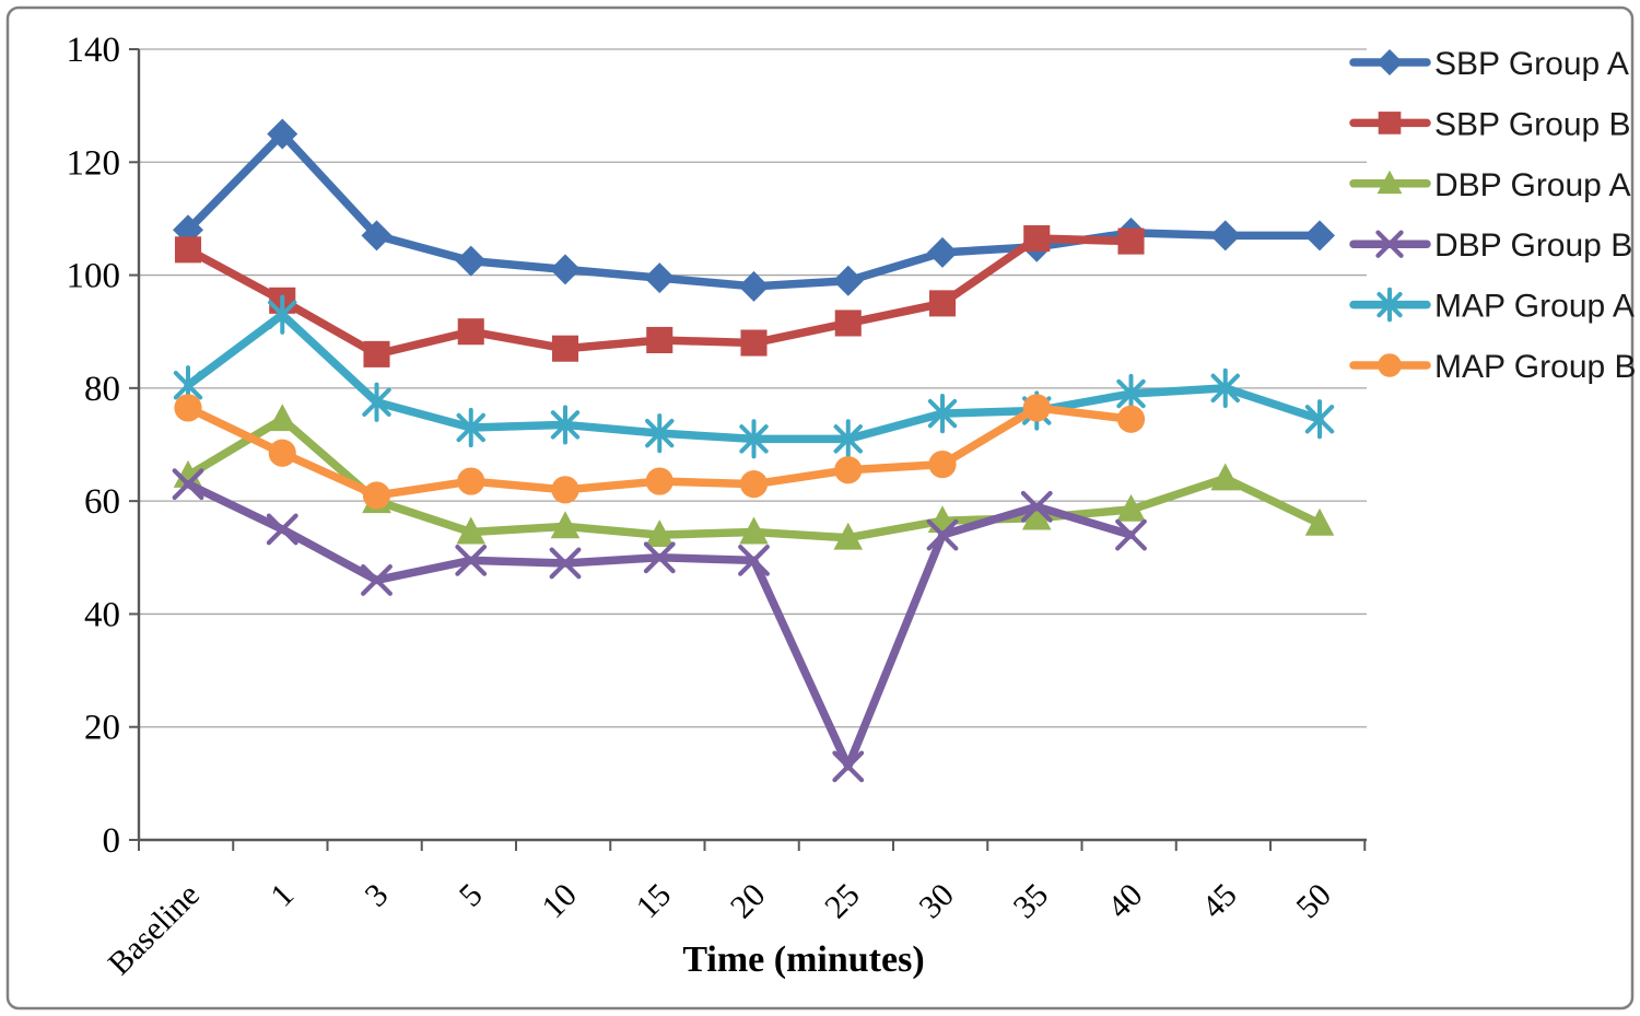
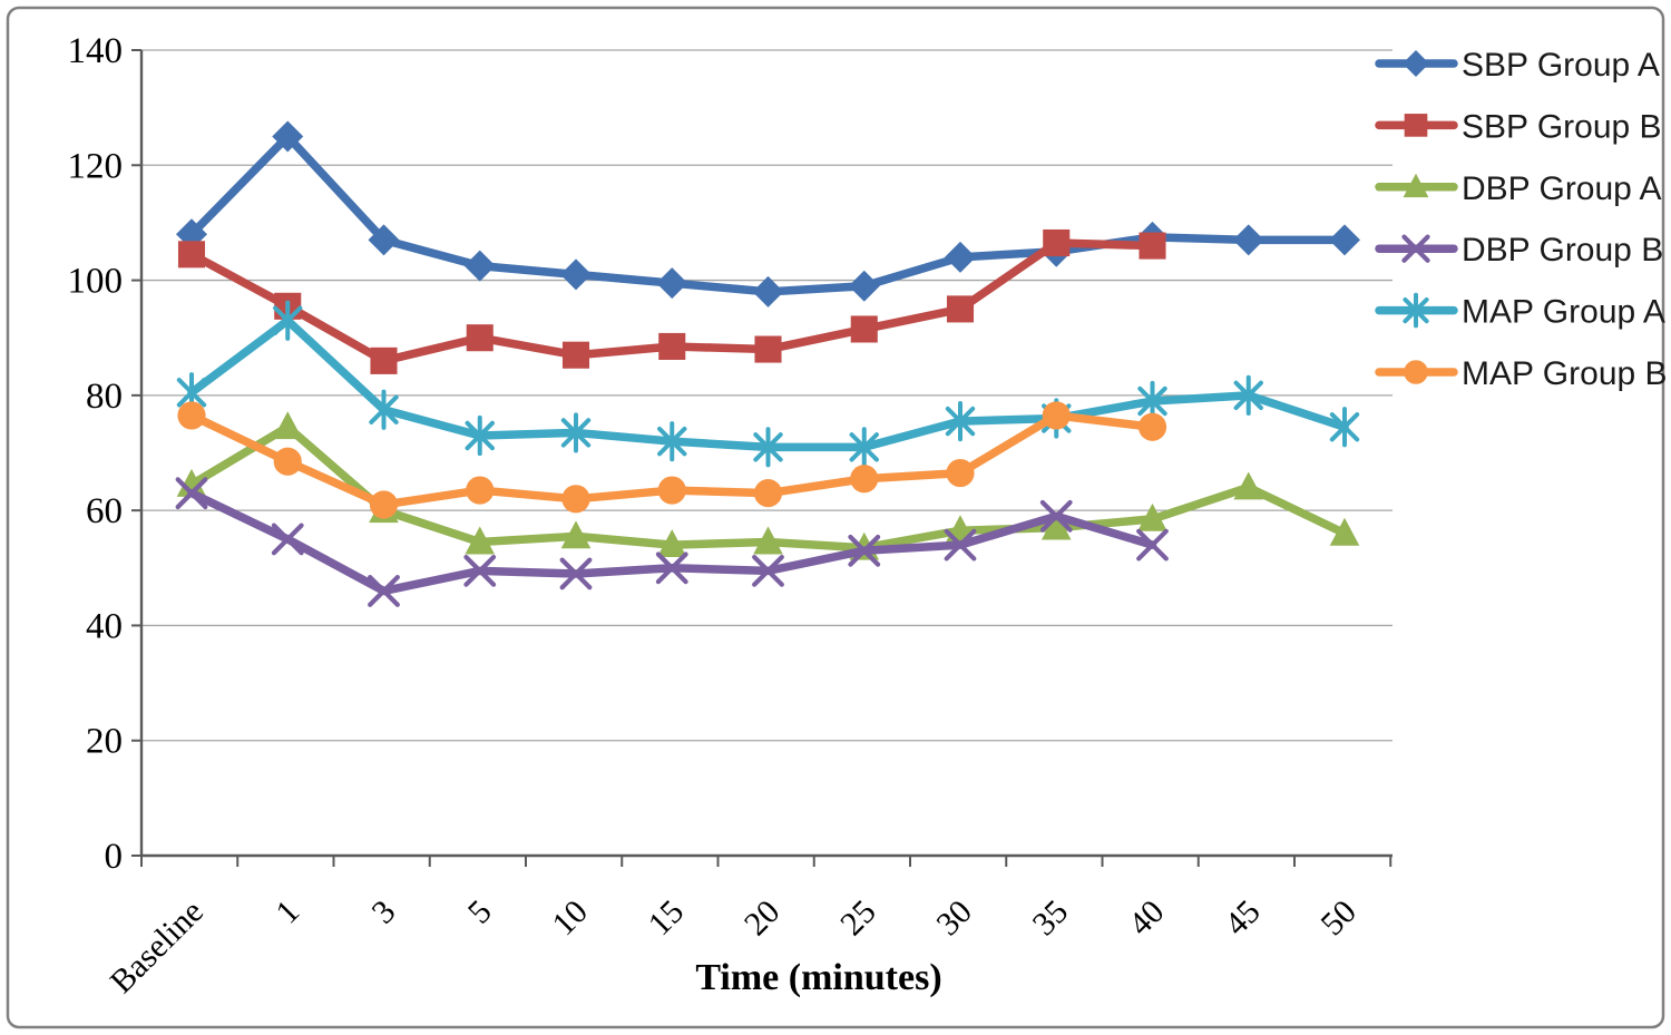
DBP Group B/25: 13 -> 53
